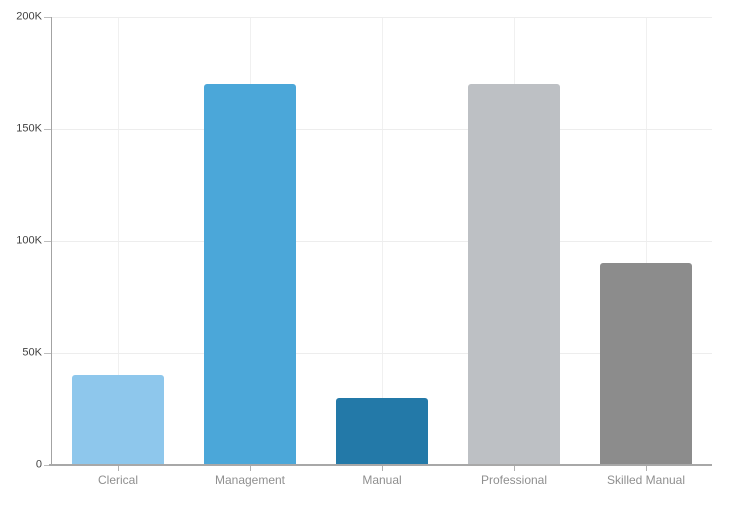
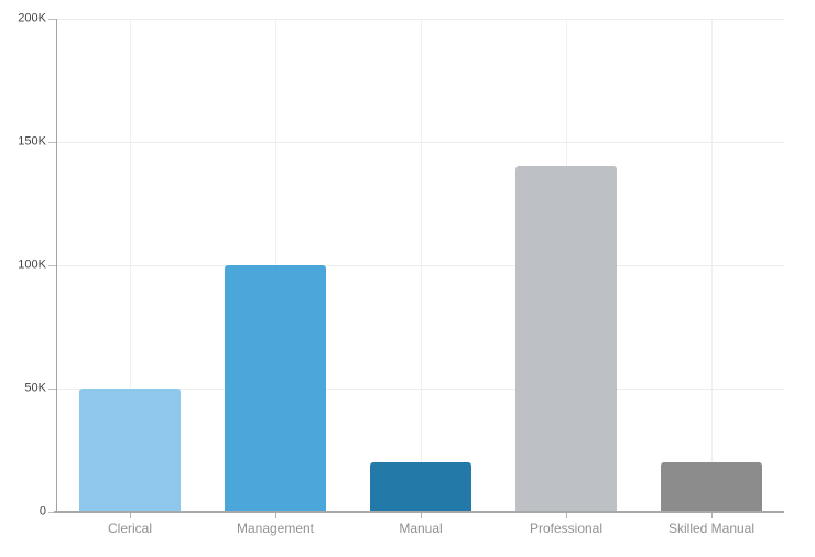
Clerical: 40K -> 50K
Management: 170K -> 100K
Manual: 30K -> 20K
Professional: 170K -> 140K
Skilled Manual: 90K -> 20K
